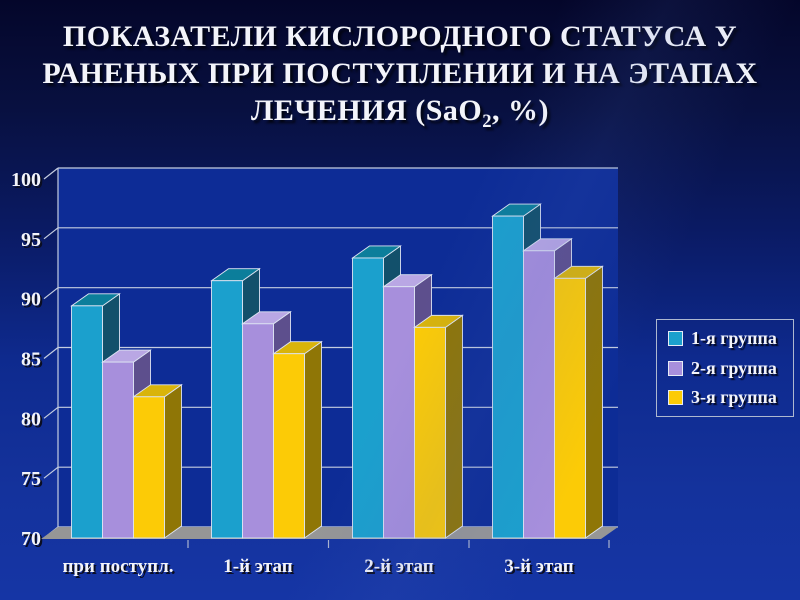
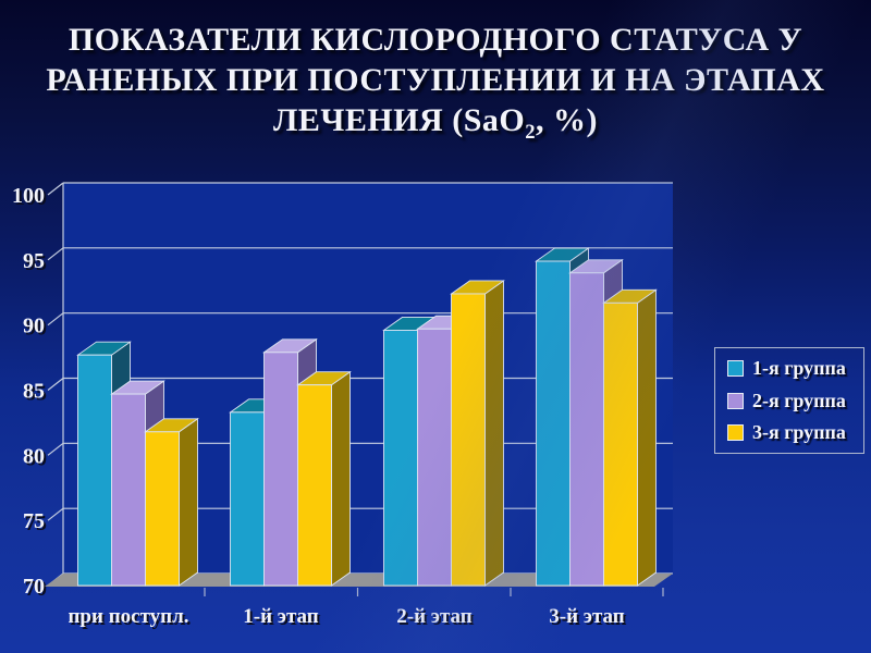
1-я группа/при поступл.: 89.4 -> 87.7
1-я группа/1-й этап: 91.5 -> 83.3
1-я группа/2-й этап: 93.4 -> 89.6
2-я группа/2-й этап: 91.0 -> 89.7
3-я группа/2-й этап: 87.6 -> 92.4
1-я группа/3-й этап: 96.9 -> 94.9
